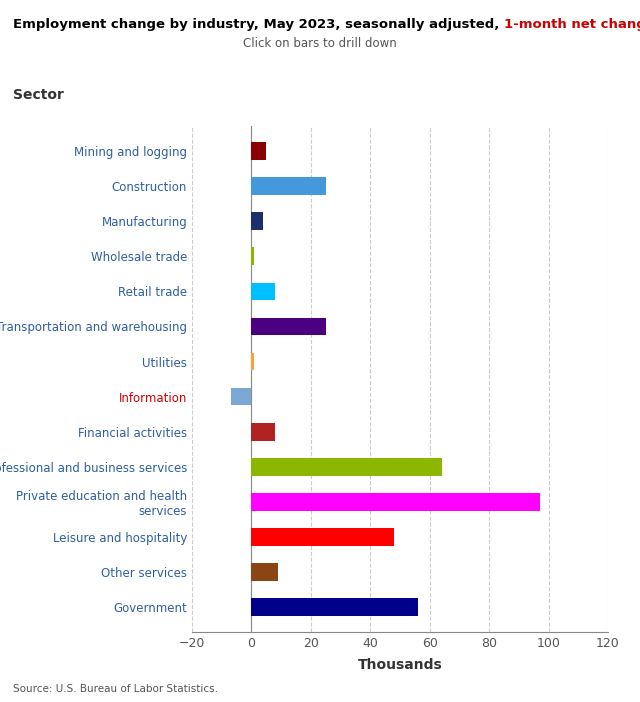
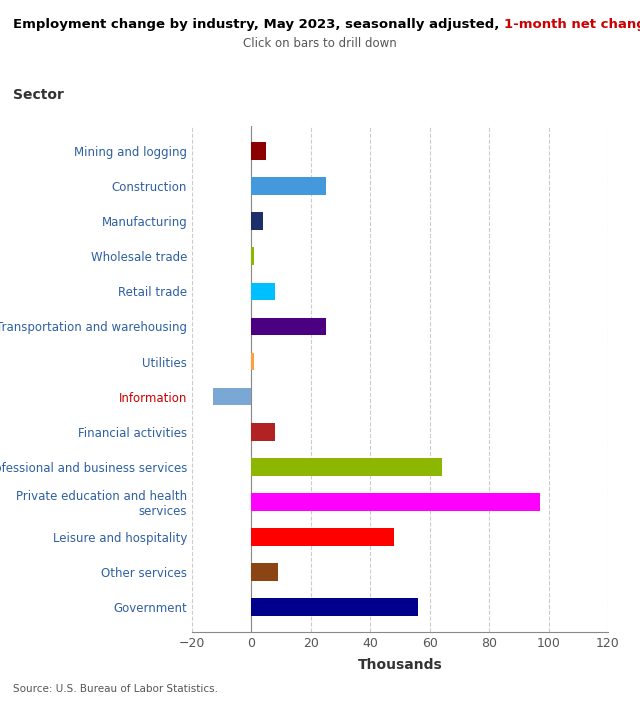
Information: -7 -> -13
